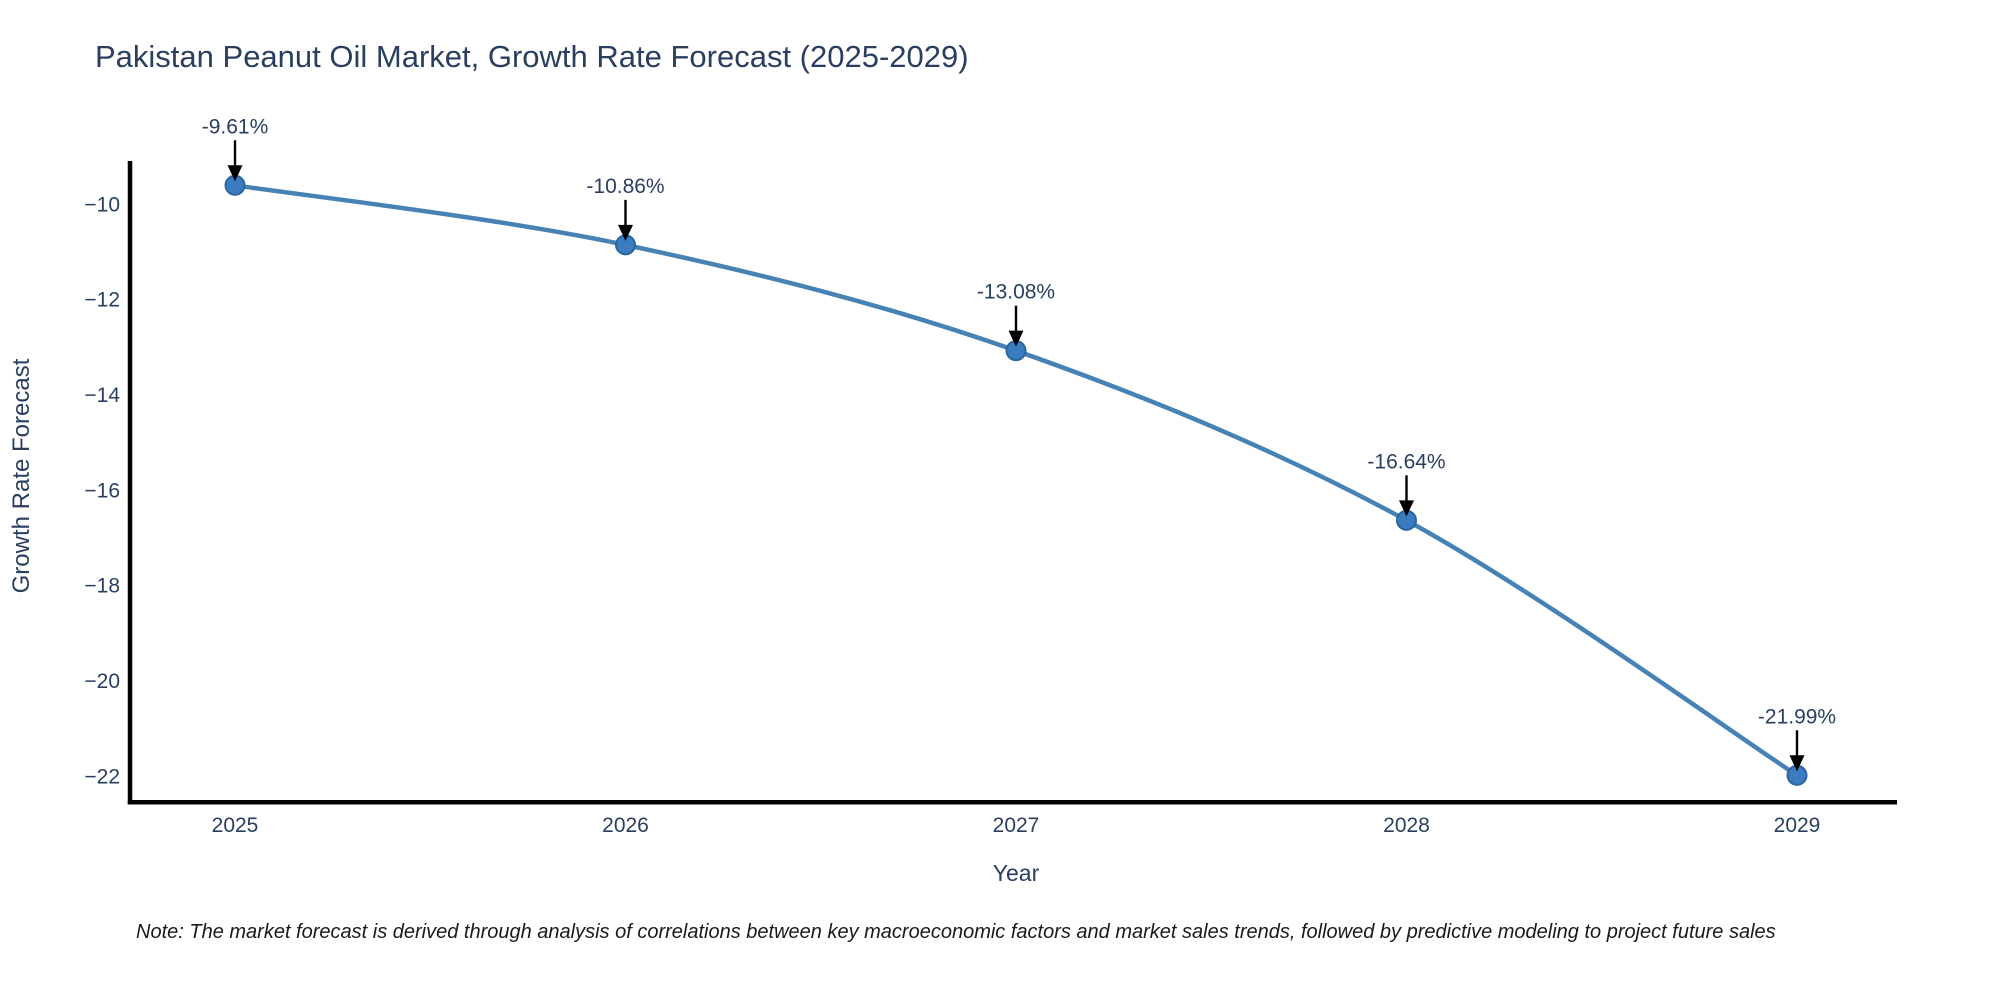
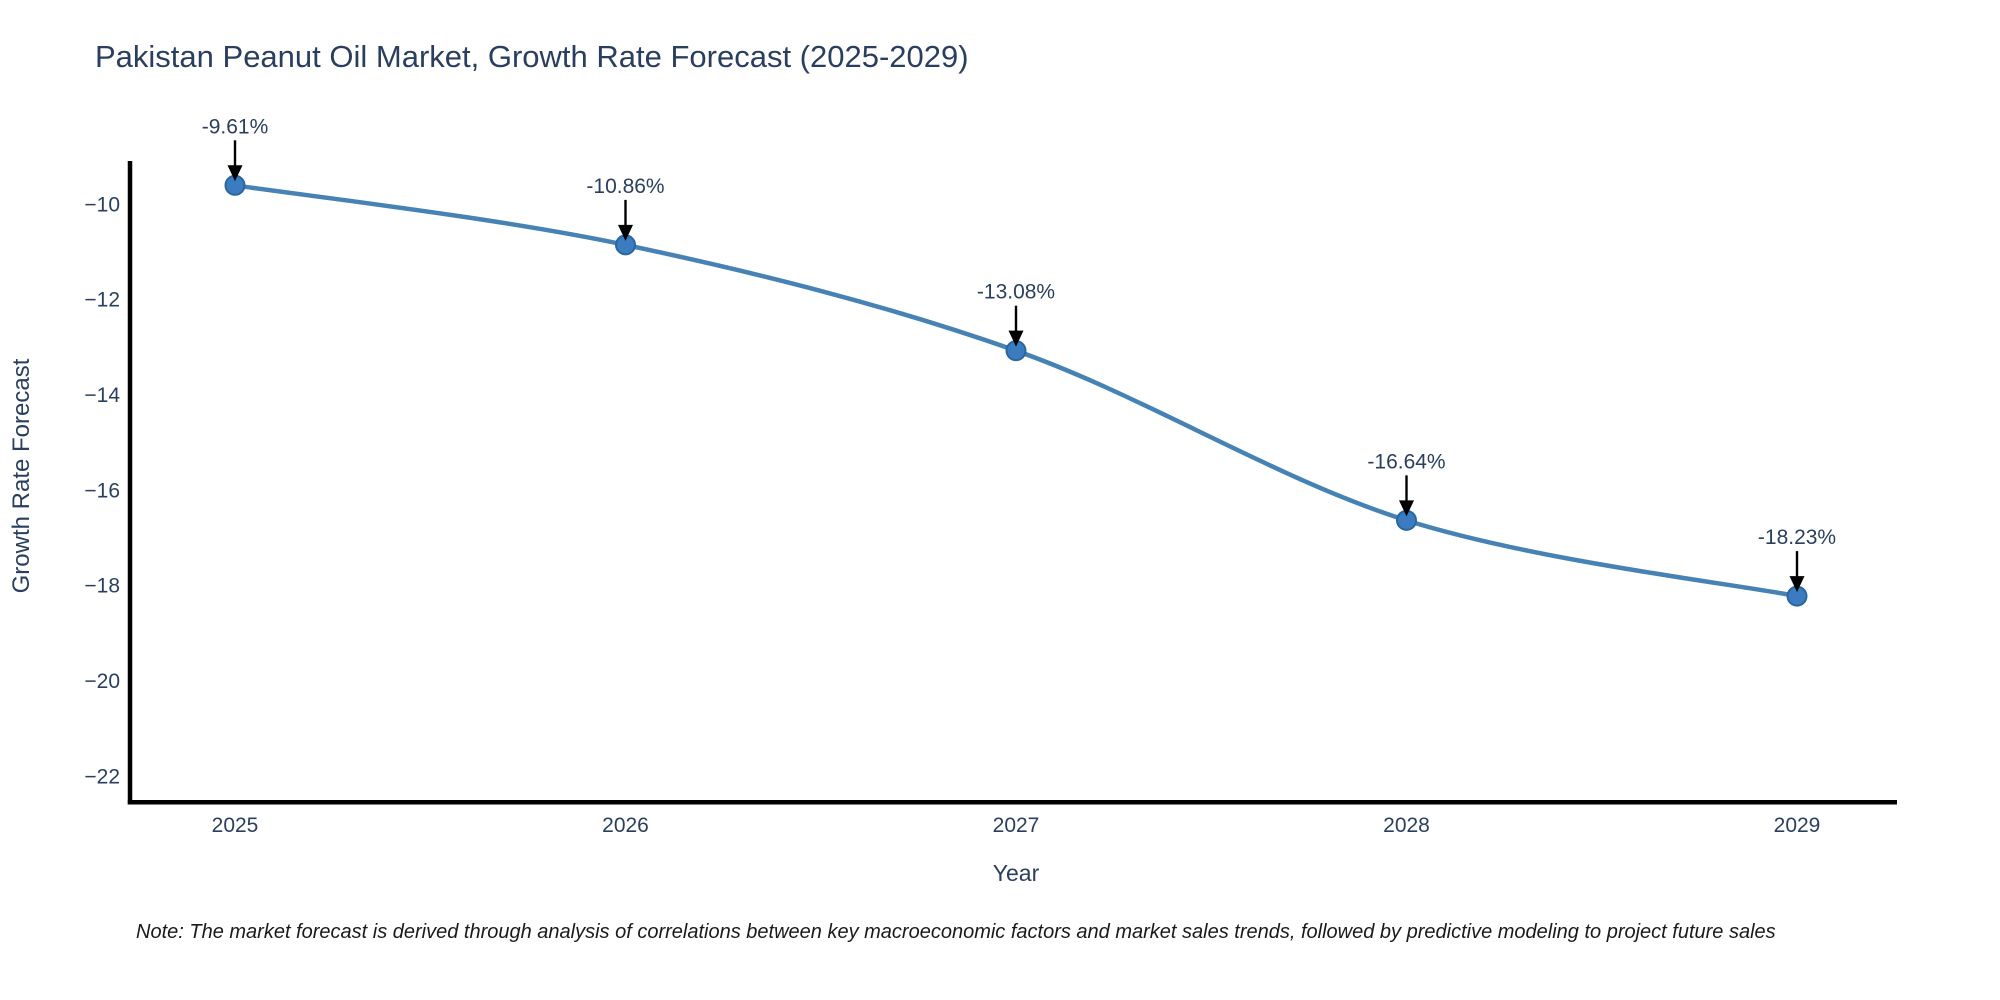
2029: -21.99% -> -18.23%
